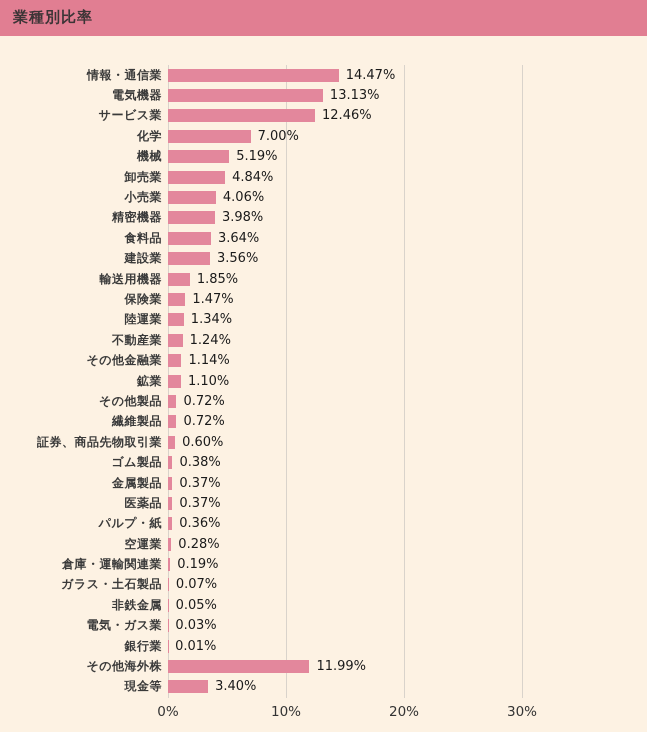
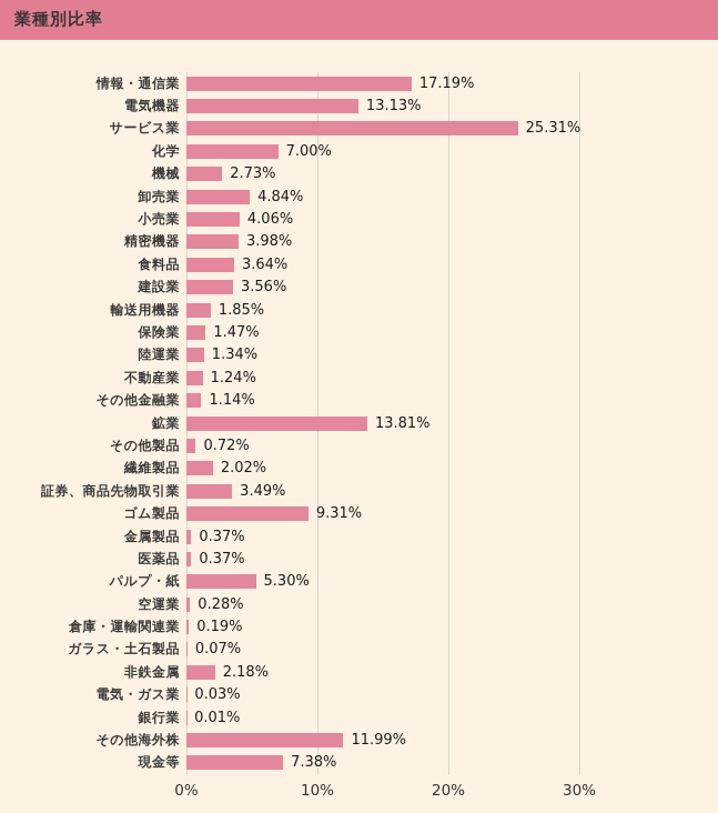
情報・通信業: 14.47% -> 17.19%
サービス業: 12.46% -> 25.31%
機械: 5.19% -> 2.73%
鉱業: 1.10% -> 13.81%
繊維製品: 0.72% -> 2.02%
証券、商品先物取引業: 0.60% -> 3.49%
ゴム製品: 0.38% -> 9.31%
パルプ・紙: 0.36% -> 5.30%
非鉄金属: 0.05% -> 2.18%
現金等: 3.40% -> 7.38%
